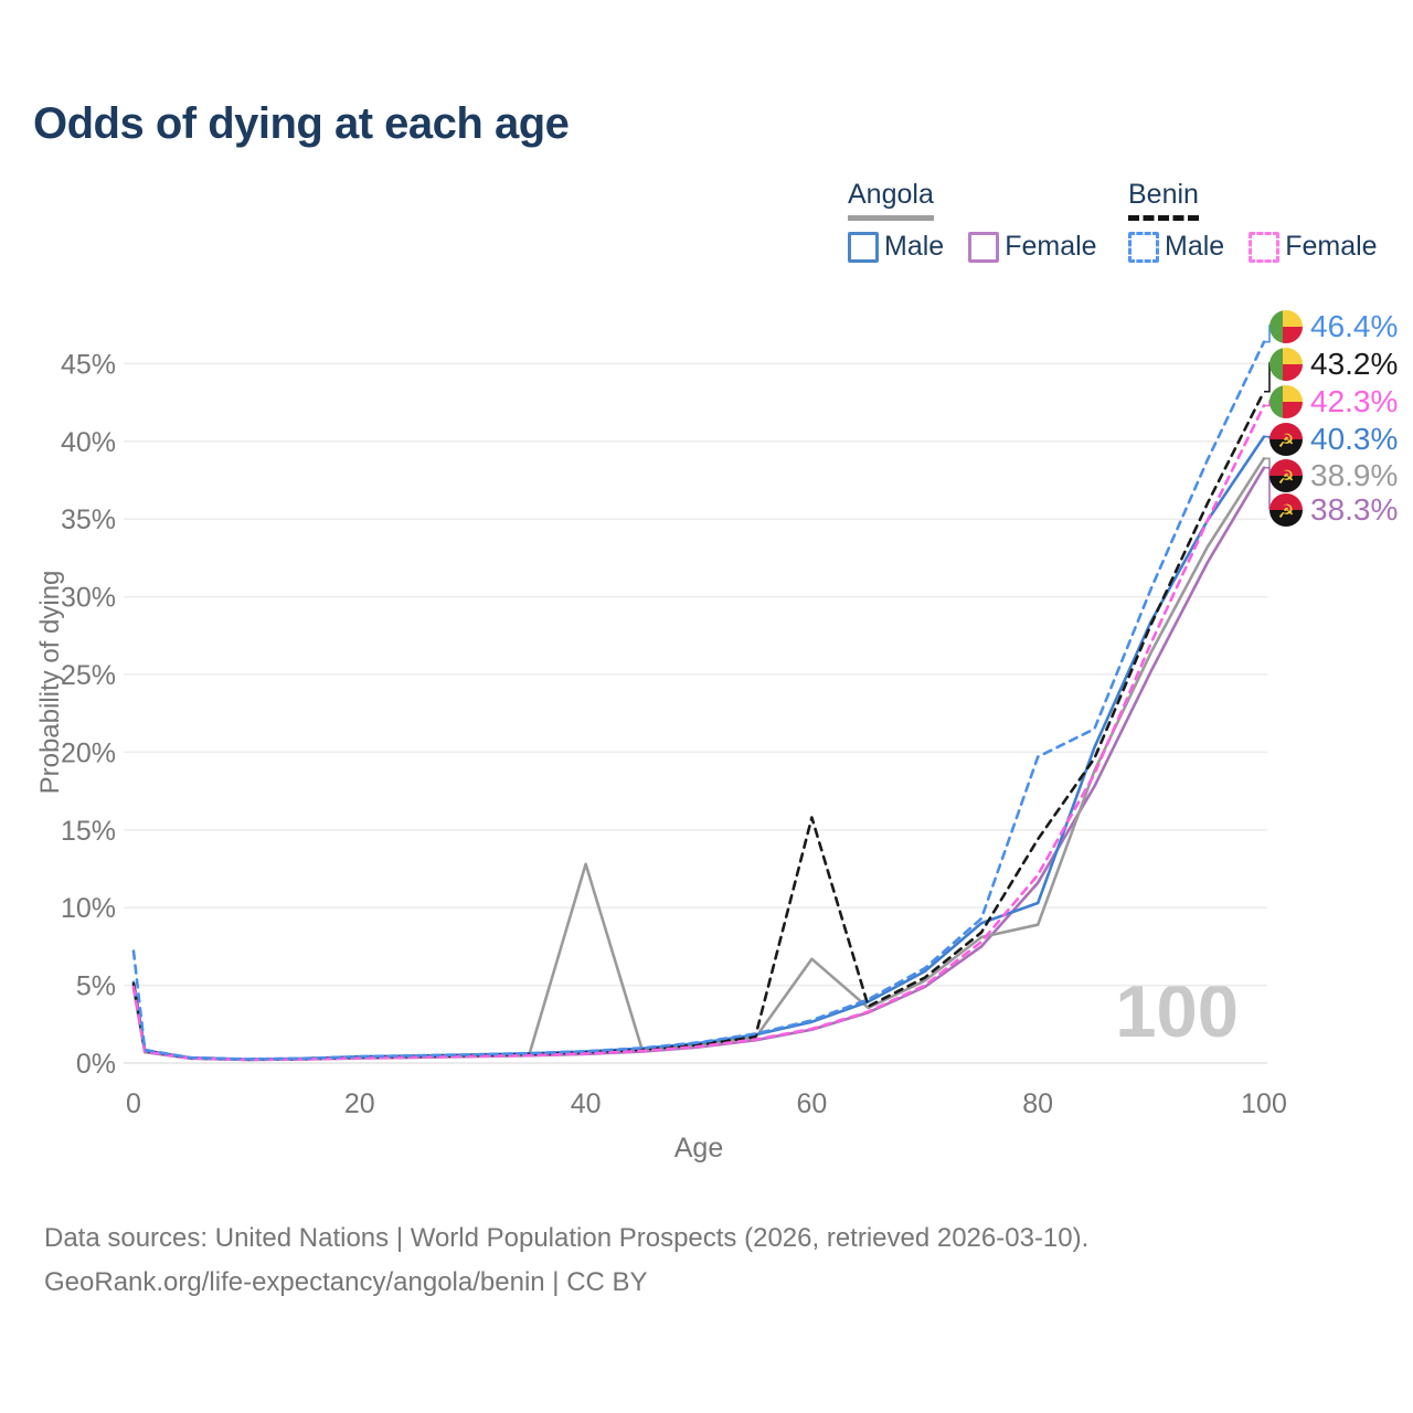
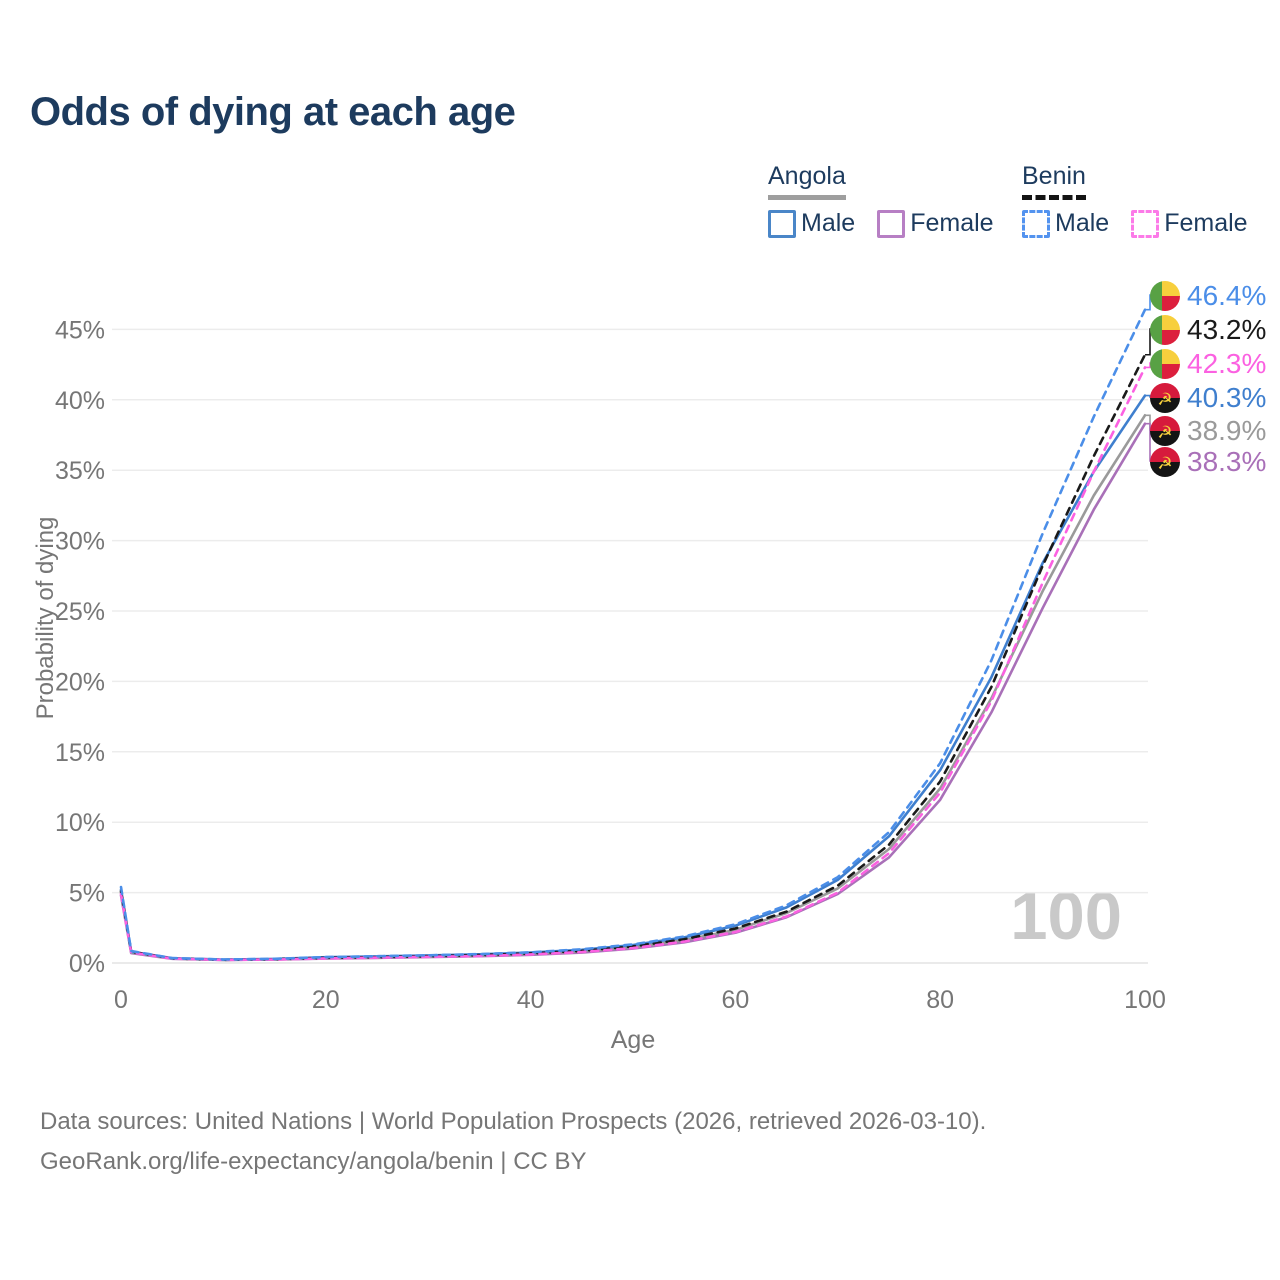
Benin Male/0: 7.2% -> 5.4%
Angola/40: 12.8% -> 0.7%
Angola/60: 6.7% -> 2.4%
Benin/60: 15.8% -> 2.5%
Angola/80: 8.9% -> 12.4%
Angola Male/80: 10.3% -> 13.7%
Benin/80: 14.4% -> 12.9%
Benin Male/80: 19.7% -> 14.2%
